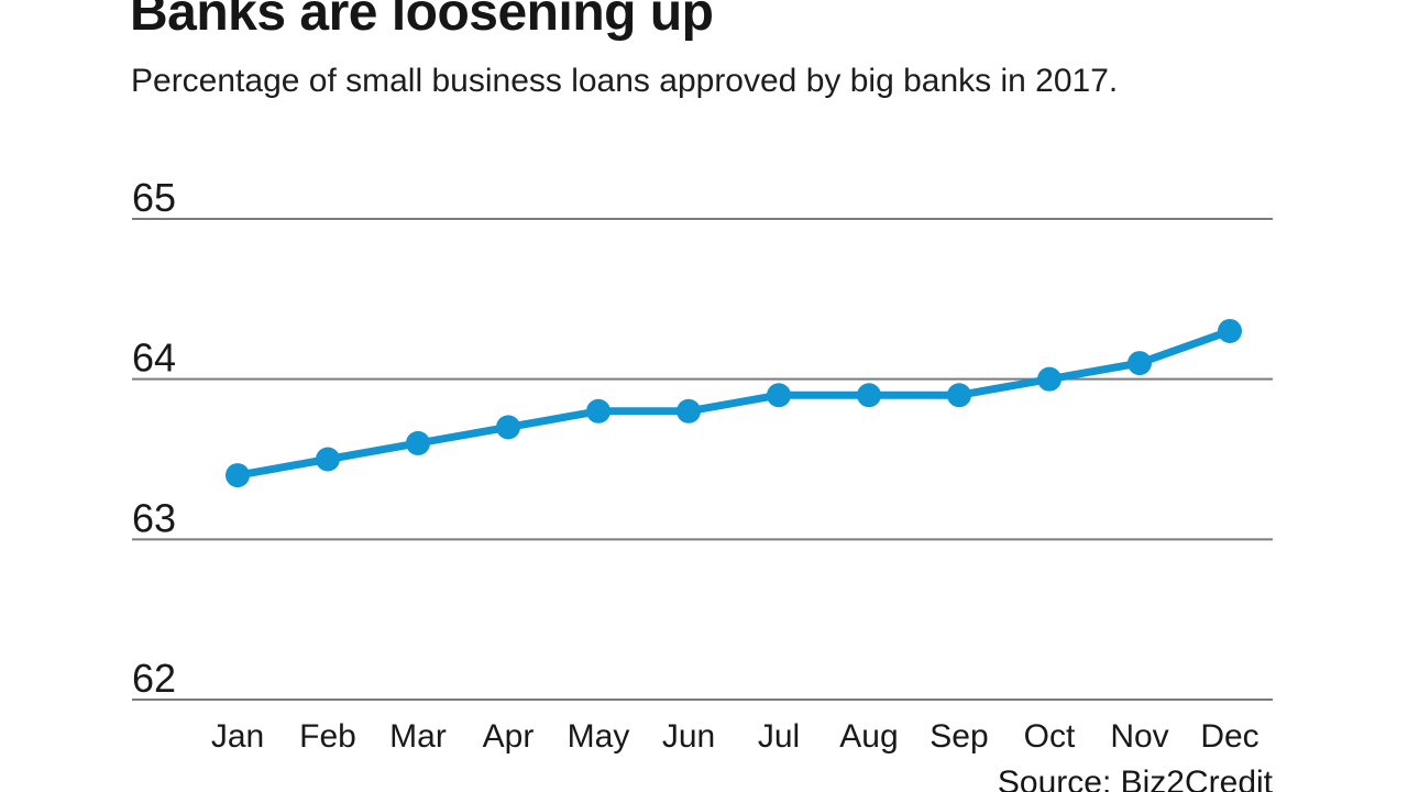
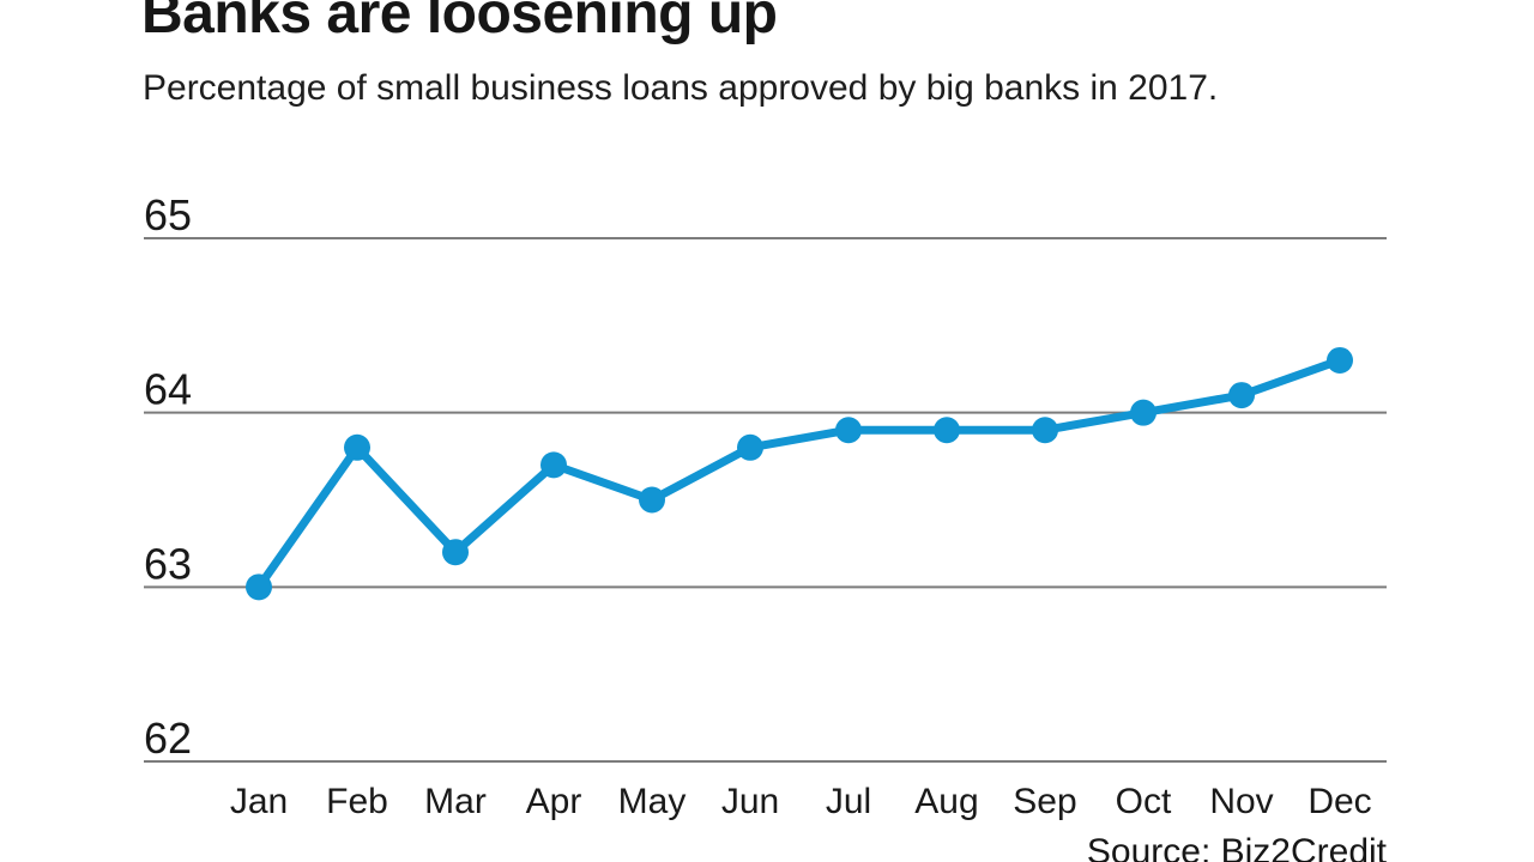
Jan: 63.4 -> 63.0
Feb: 63.5 -> 63.8
Mar: 63.6 -> 63.2
May: 63.8 -> 63.5
